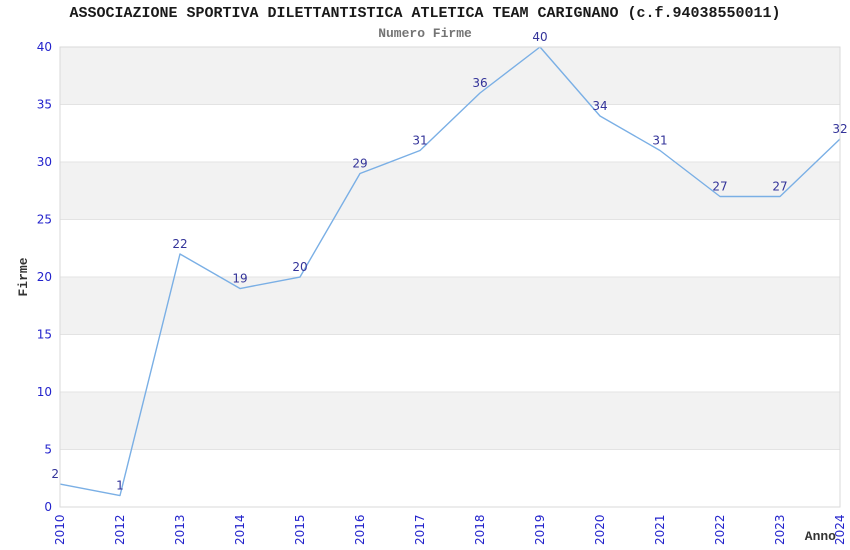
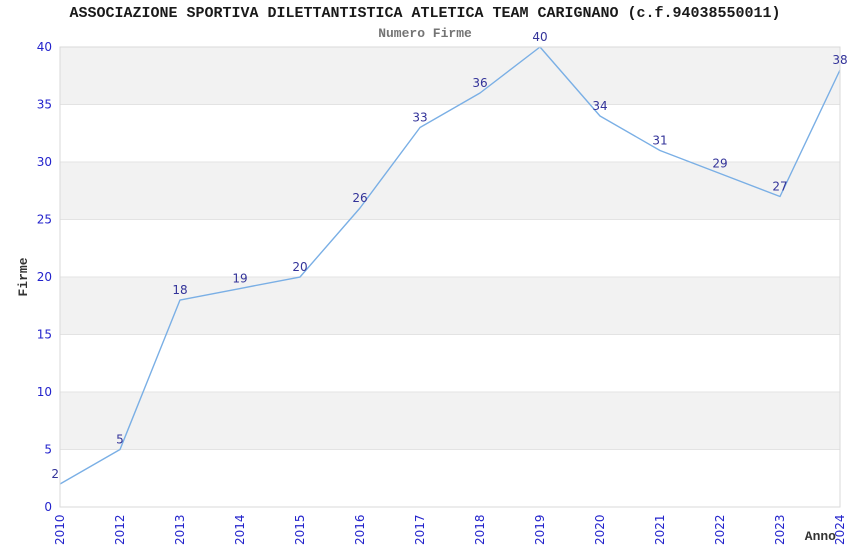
2012: 1 -> 5
2013: 22 -> 18
2016: 29 -> 26
2017: 31 -> 33
2022: 27 -> 29
2024: 32 -> 38
